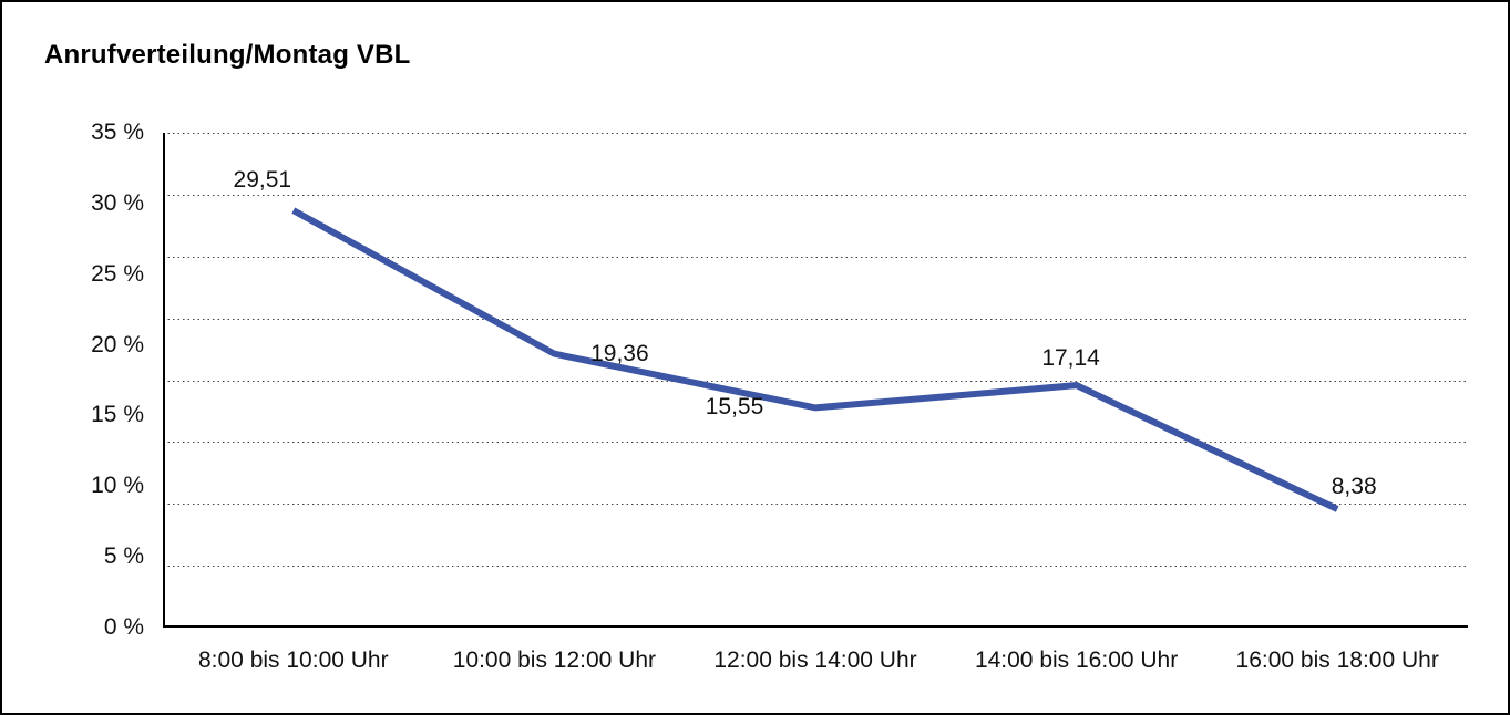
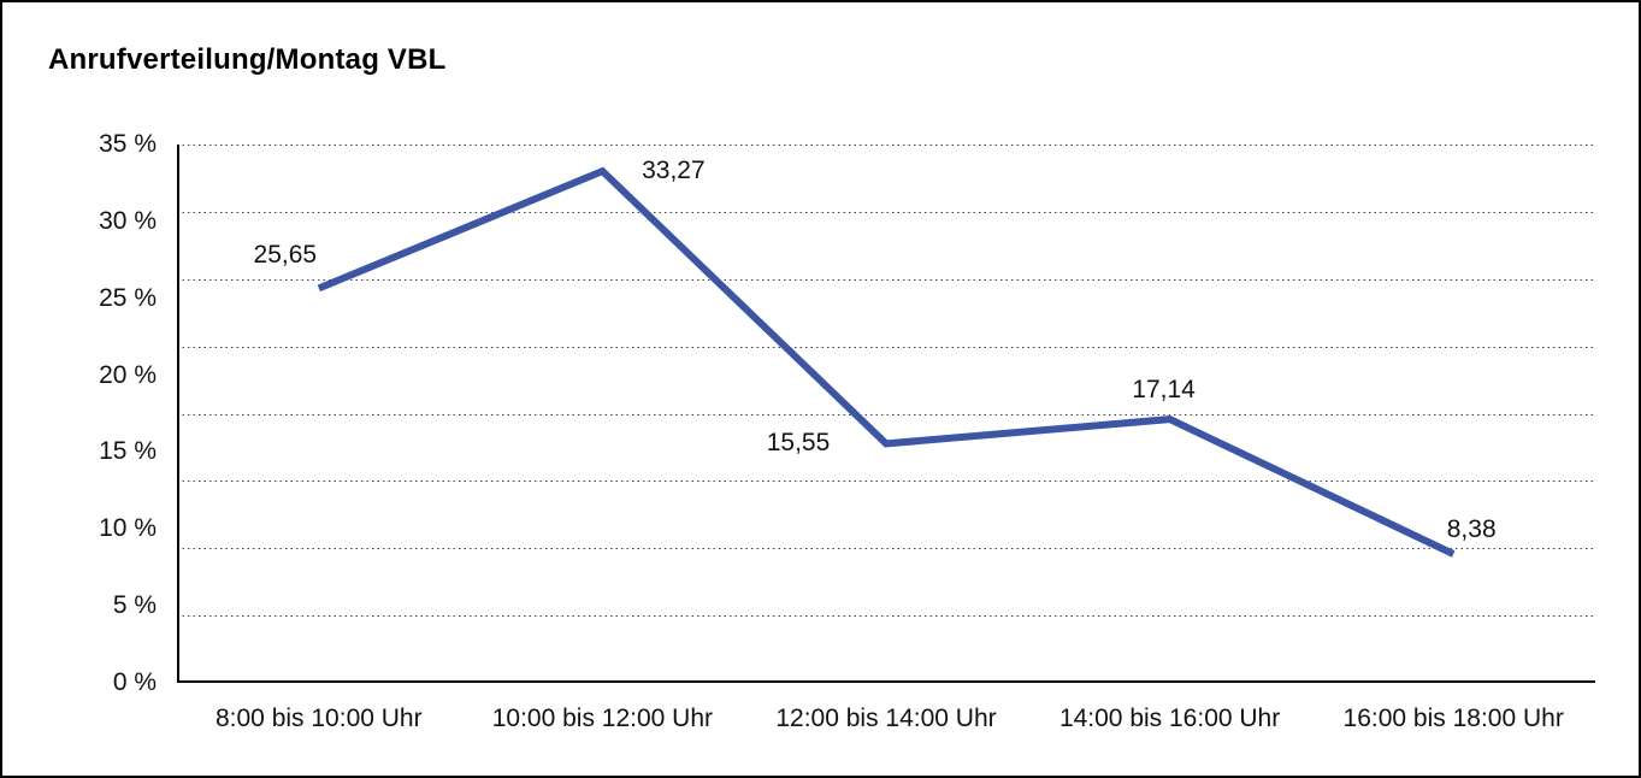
8:00 bis 10:00 Uhr: 29,51 -> 25,65
10:00 bis 12:00 Uhr: 19,36 -> 33,27
